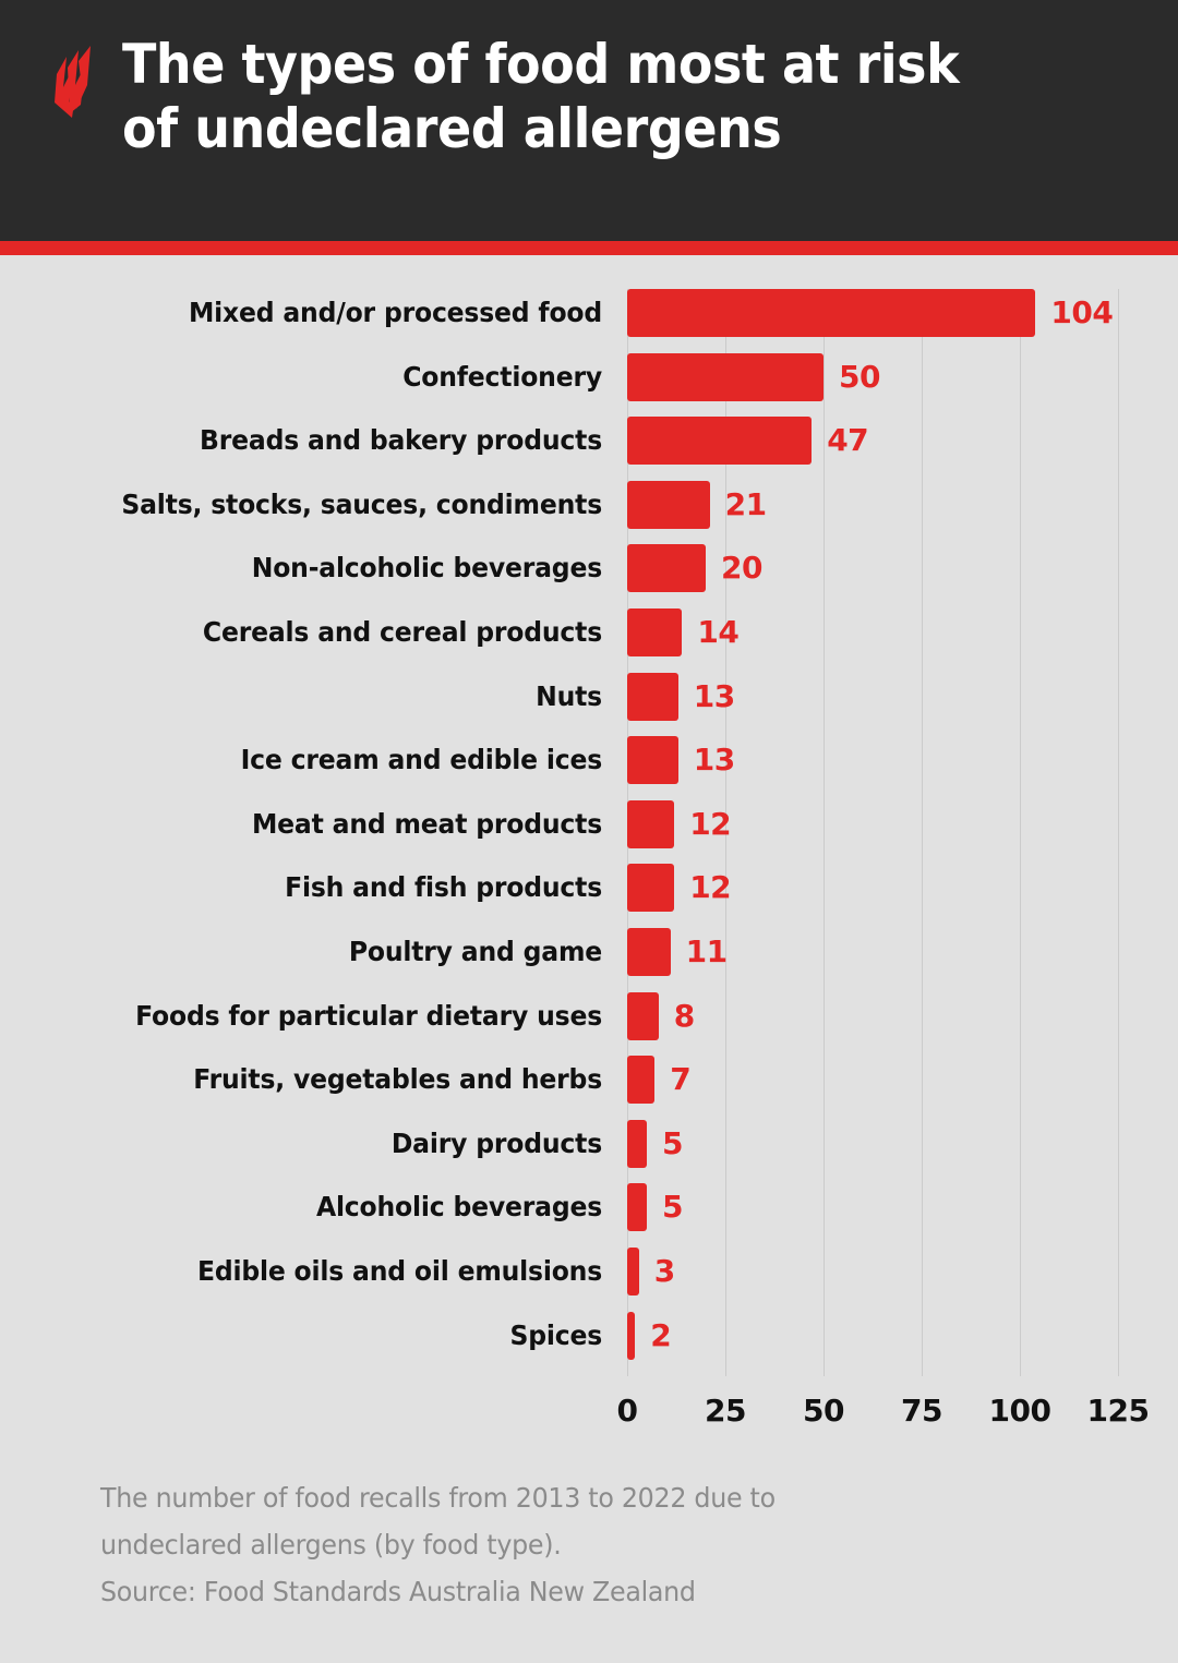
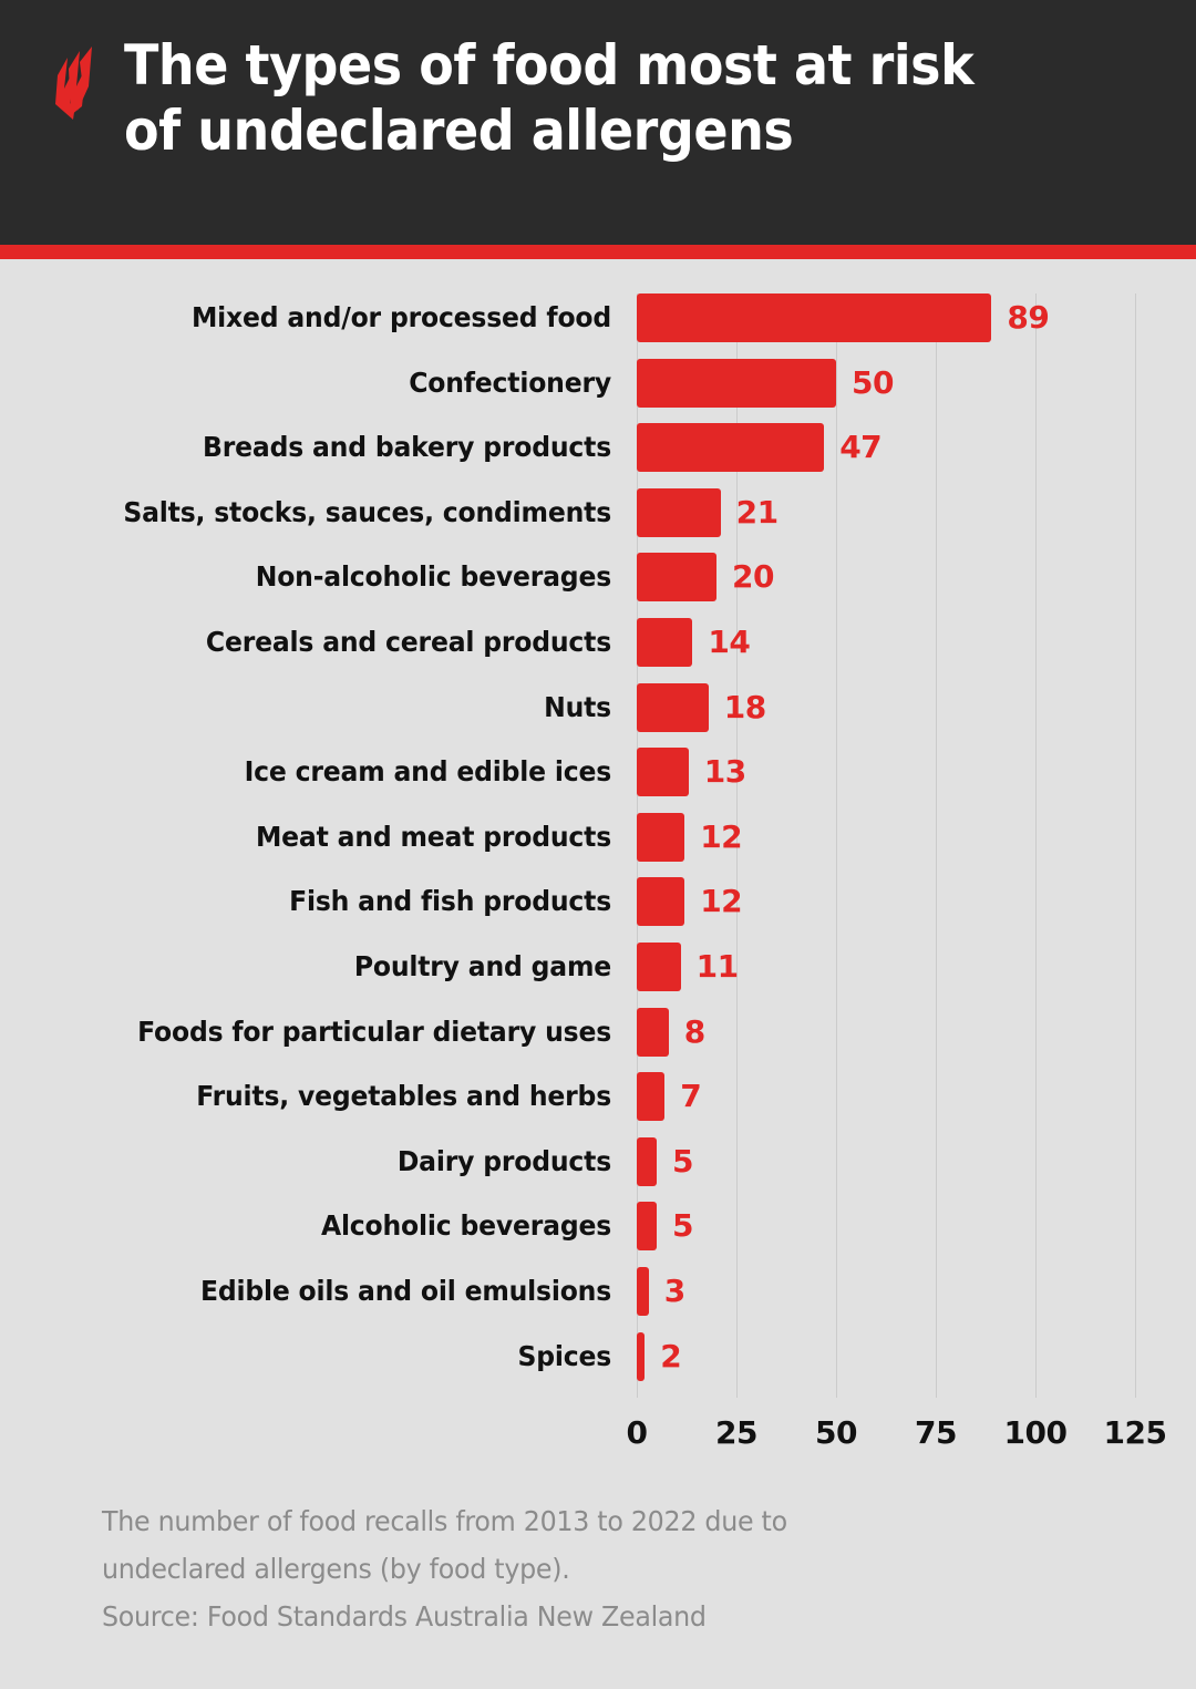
Mixed and/or processed food: 104 -> 89
Nuts: 13 -> 18
